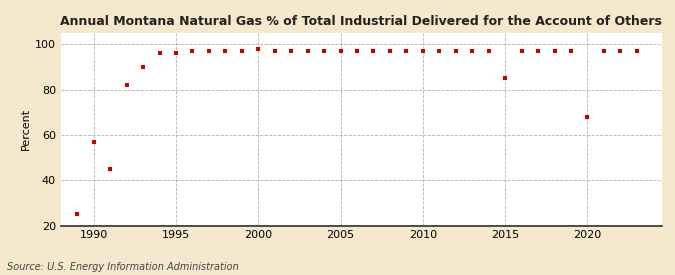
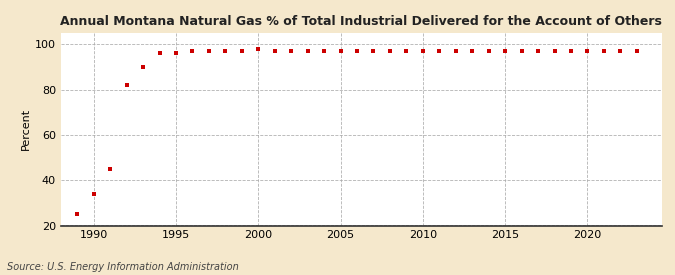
1990: 57 -> 34
2015: 85 -> 97
2020: 68 -> 97
